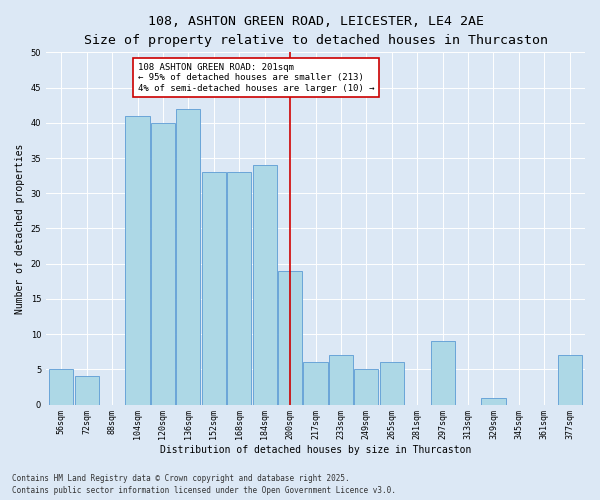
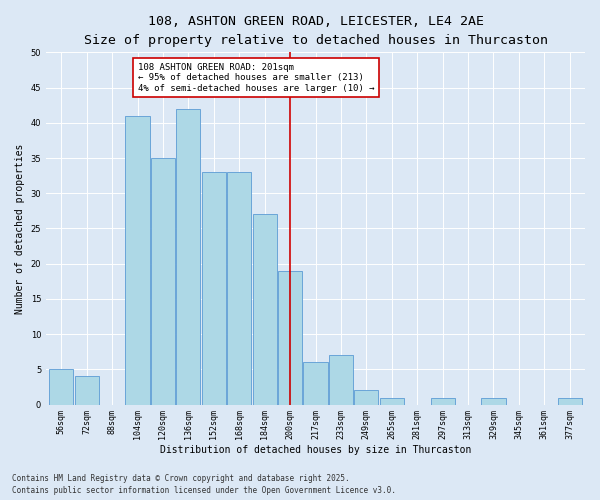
120sqm: 40 -> 35
184sqm: 34 -> 27
249sqm: 5 -> 2
265sqm: 6 -> 1
297sqm: 9 -> 1
377sqm: 7 -> 1
